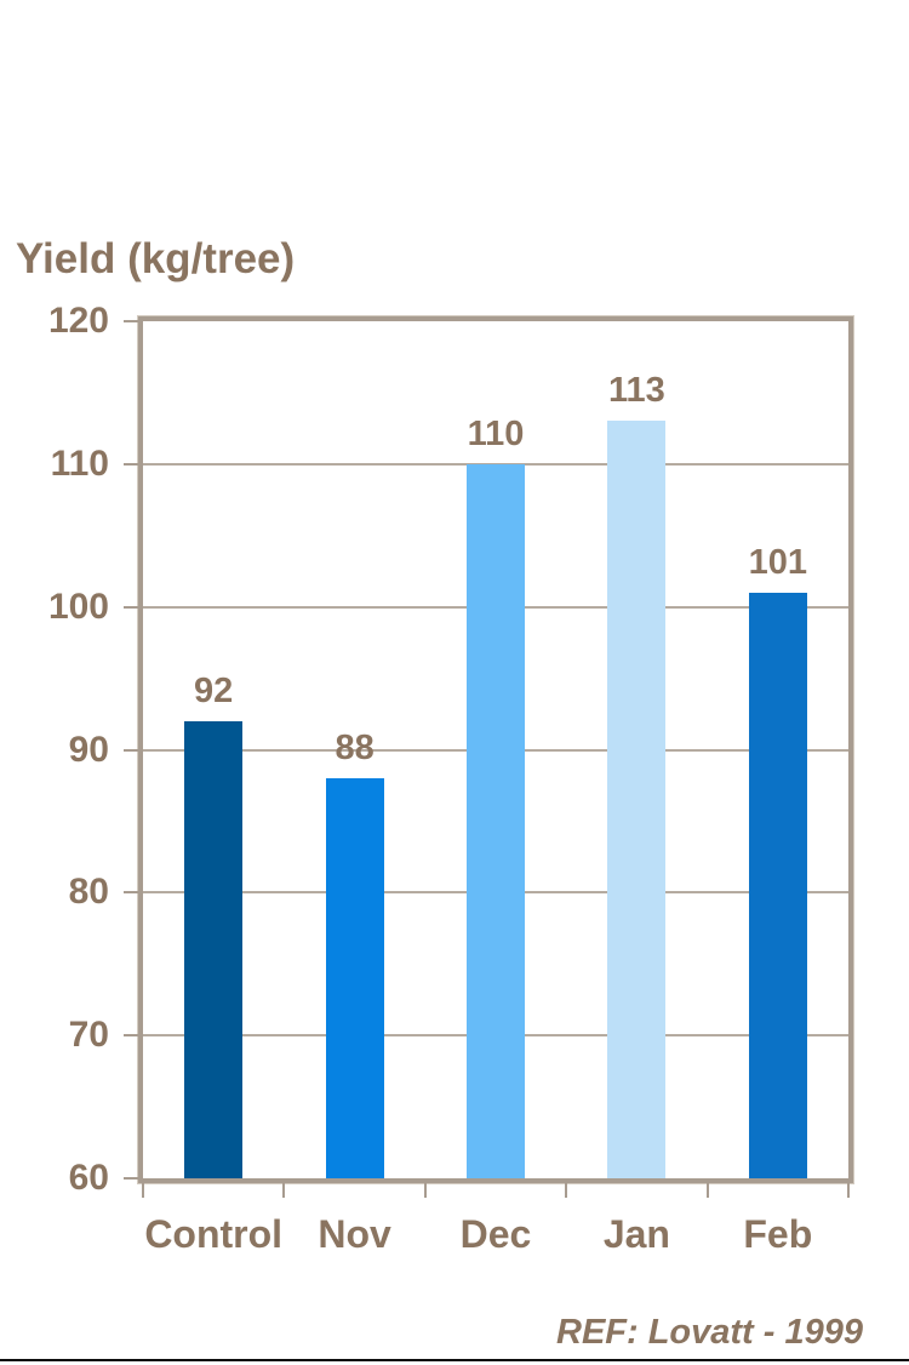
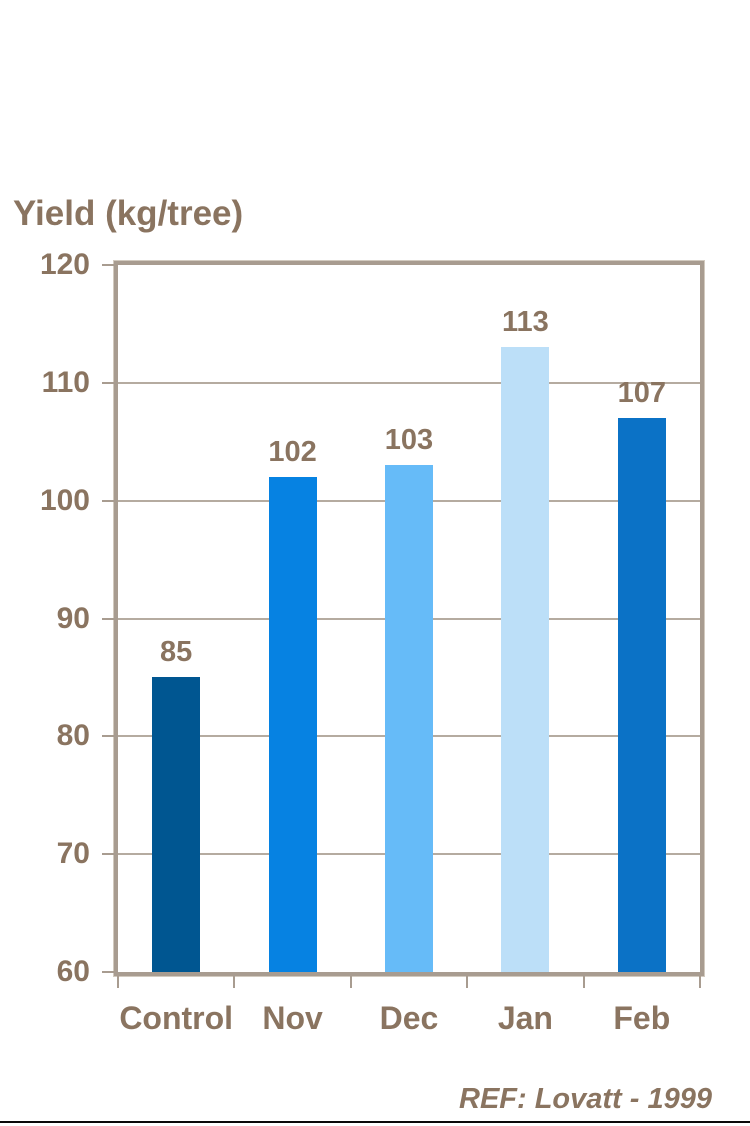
Control: 92 -> 85
Nov: 88 -> 102
Dec: 110 -> 103
Feb: 101 -> 107
